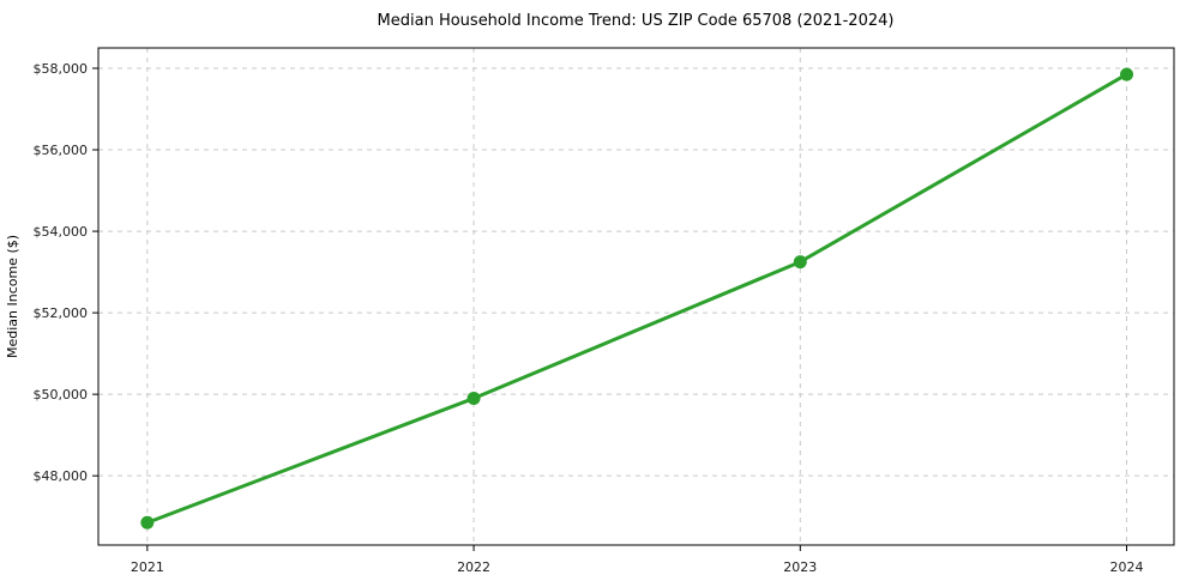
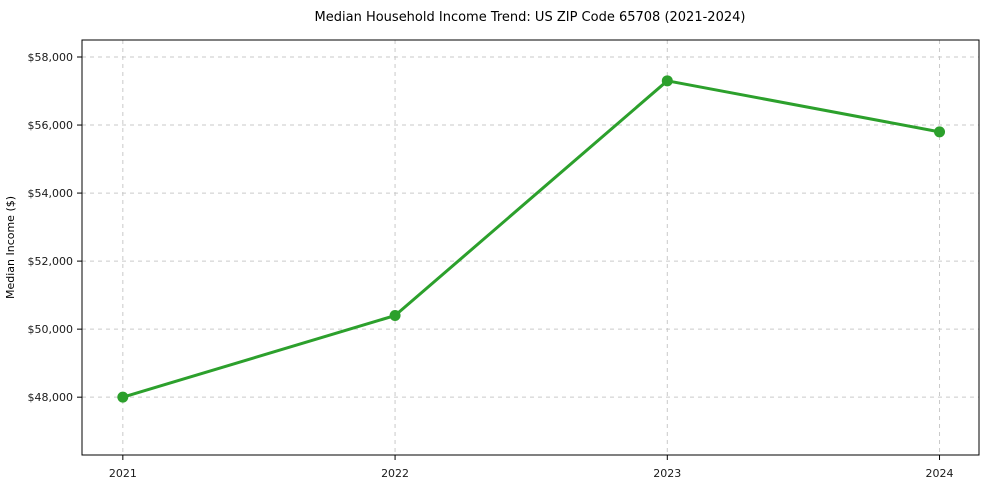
2021: $46800 -> $48000
2022: $49900 -> $50400
2023: $53200 -> $57300
2024: $57800 -> $55800
